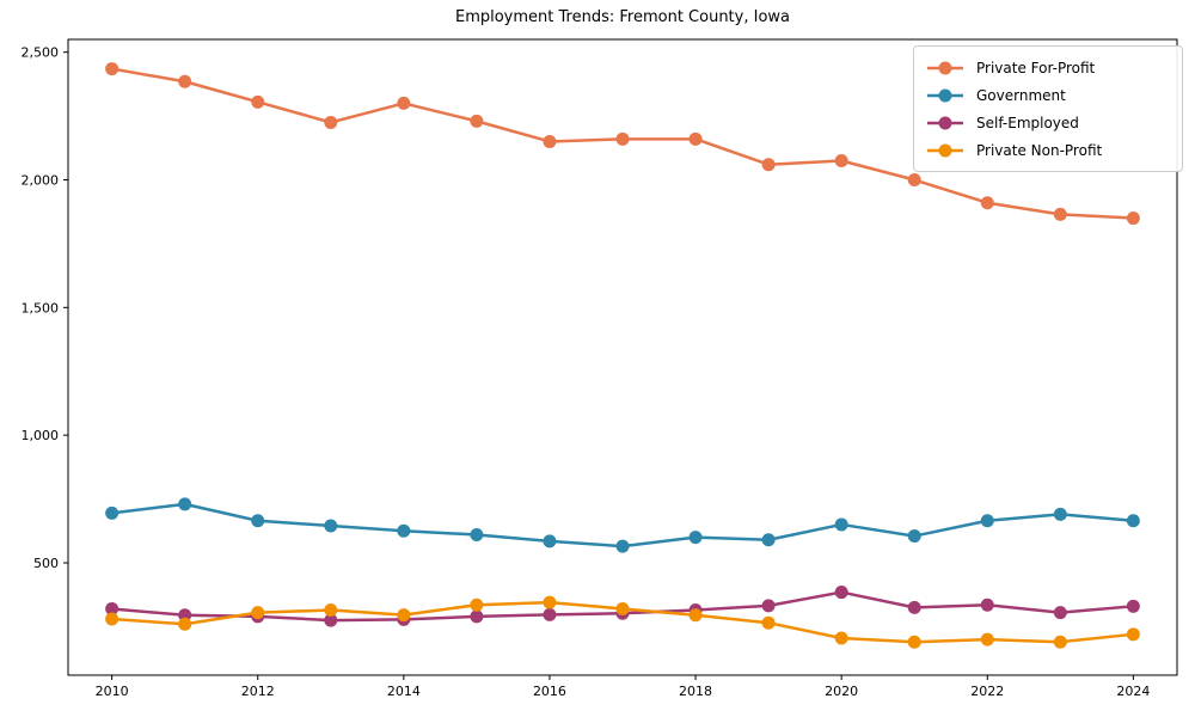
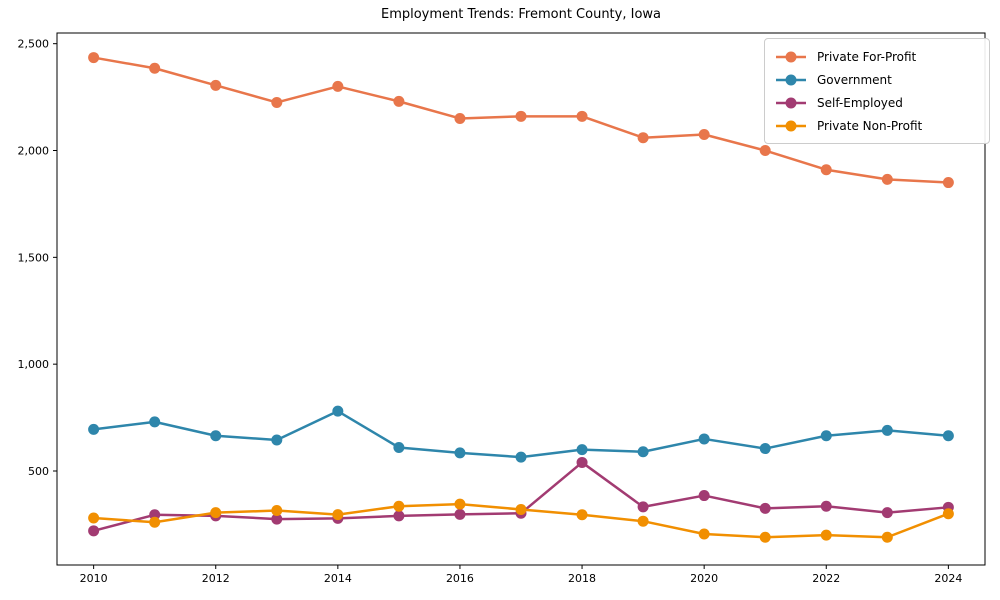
Self-Employed/2010: 320 -> 220
Government/2014: 620 -> 780
Self-Employed/2018: 320 -> 540
Private Non-Profit/2024: 220 -> 300
